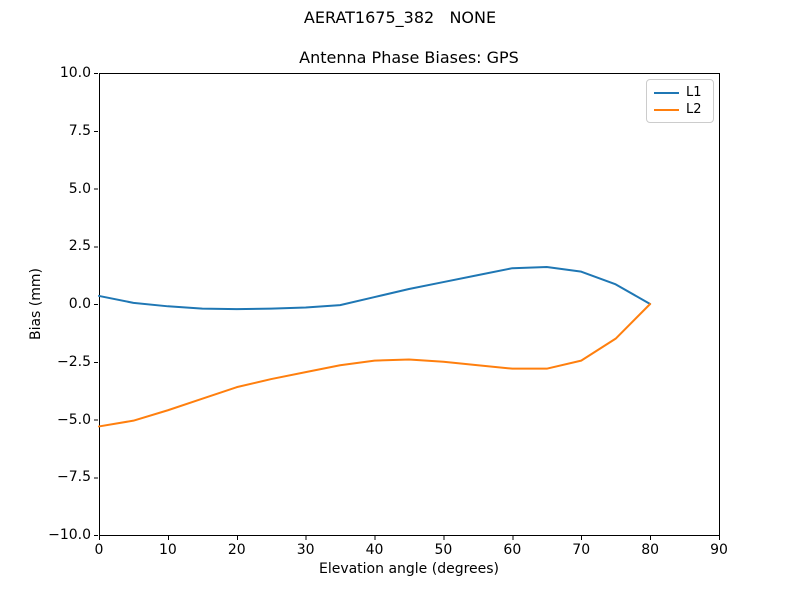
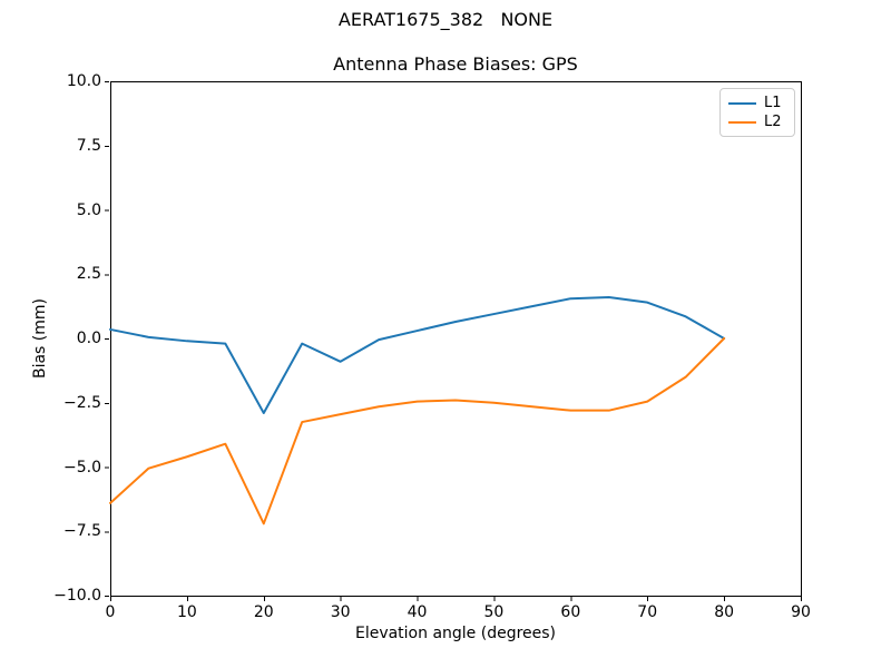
L2/0: -5.3 -> -6.4
L1/20: -0.2 -> -2.9
L2/20: -3.6 -> -7.2
L1/30: -0.1 -> -0.9
